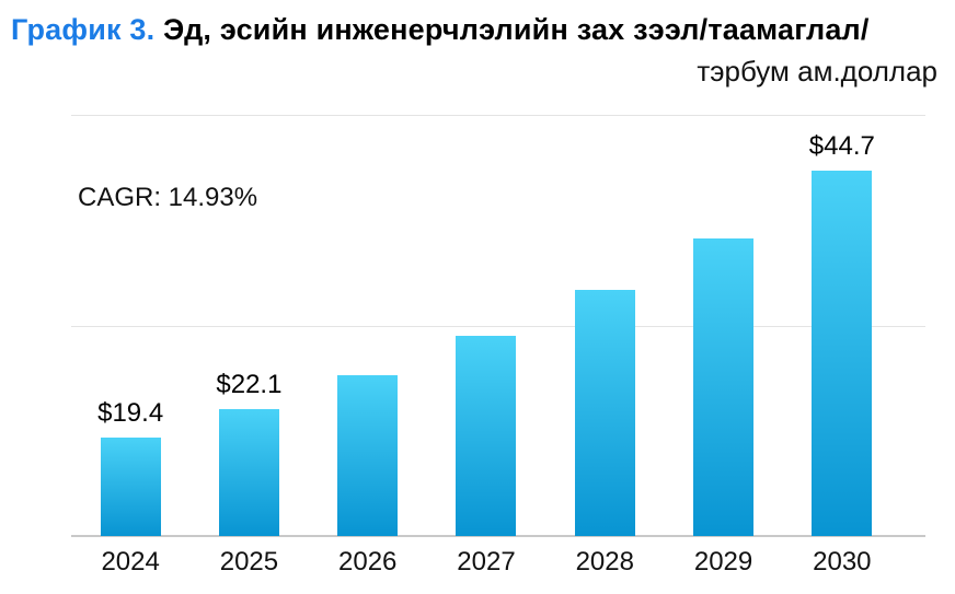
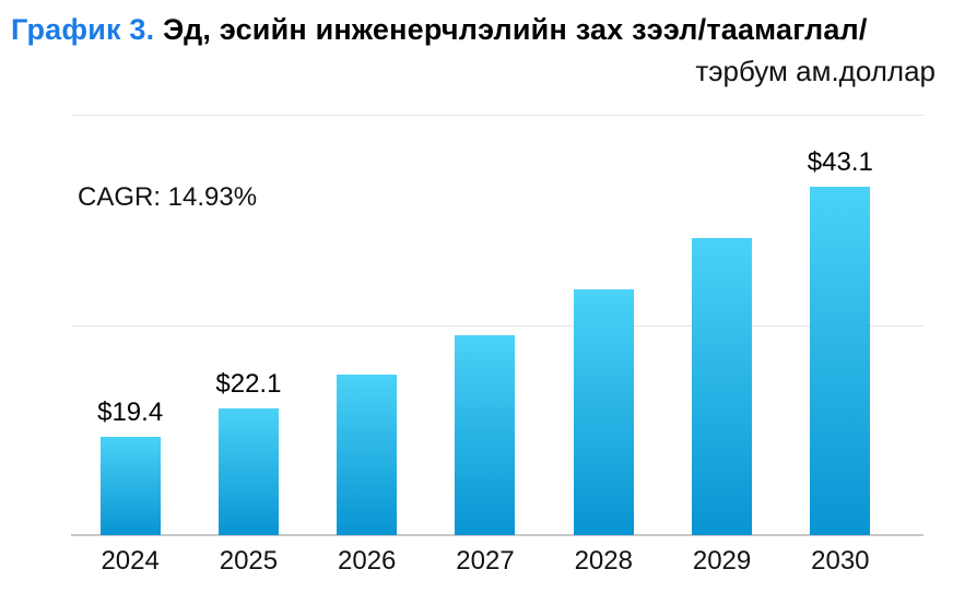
2030: $44.7 -> $43.1
